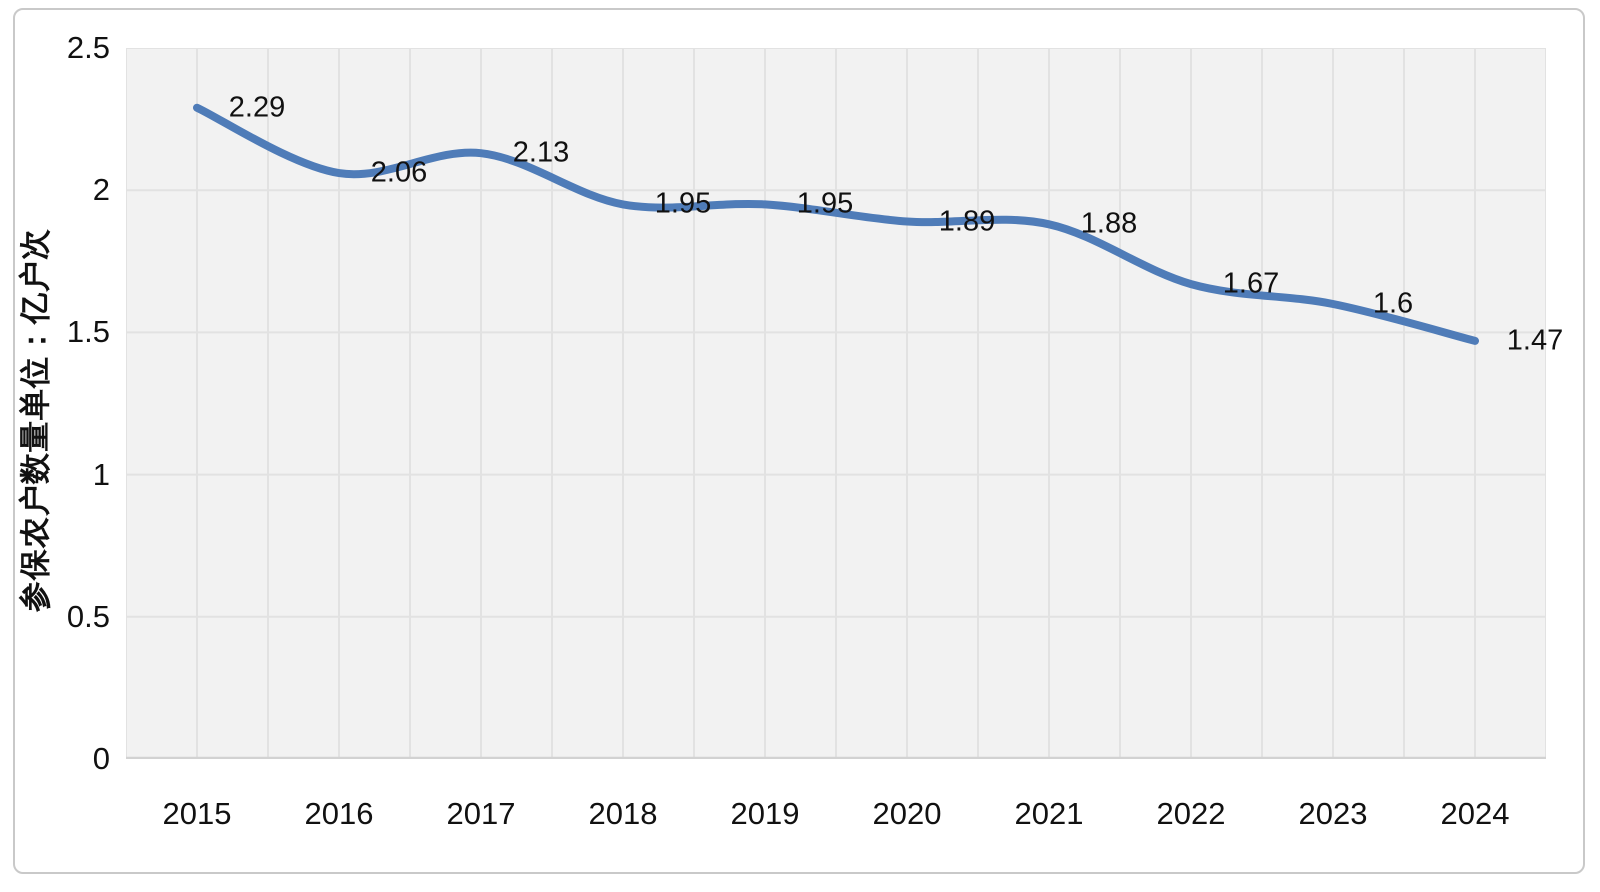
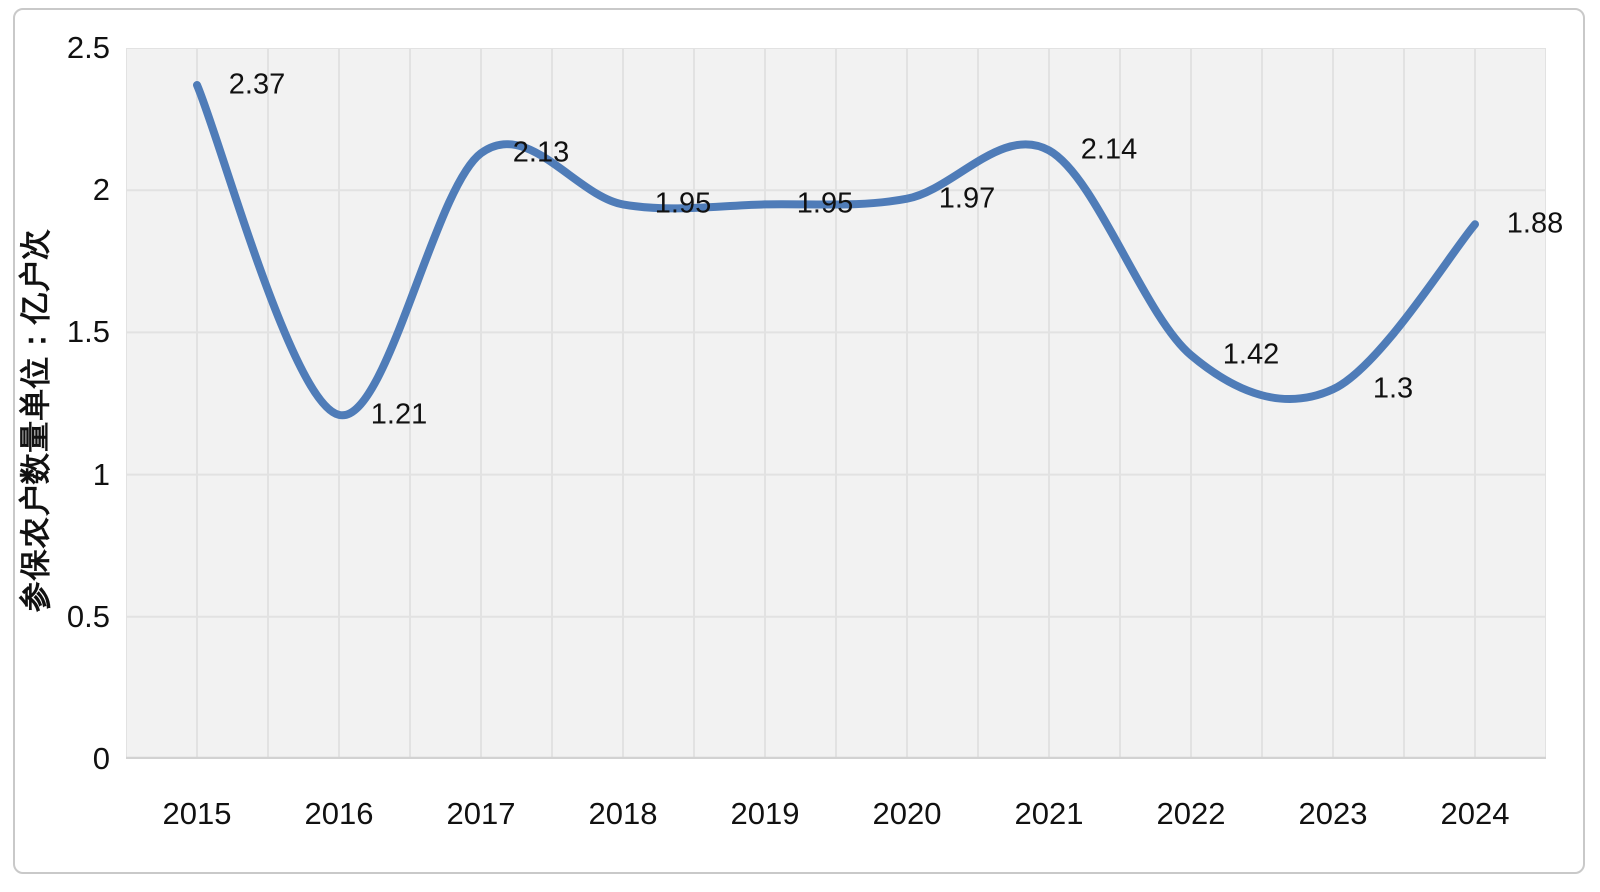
2015: 2.29 -> 2.37
2016: 2.06 -> 1.21
2020: 1.89 -> 1.97
2021: 1.88 -> 2.14
2022: 1.67 -> 1.42
2023: 1.6 -> 1.3
2024: 1.47 -> 1.88
